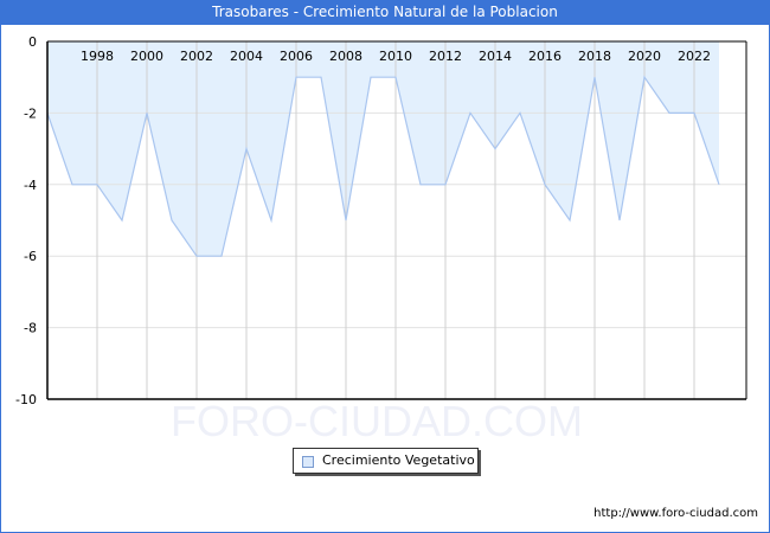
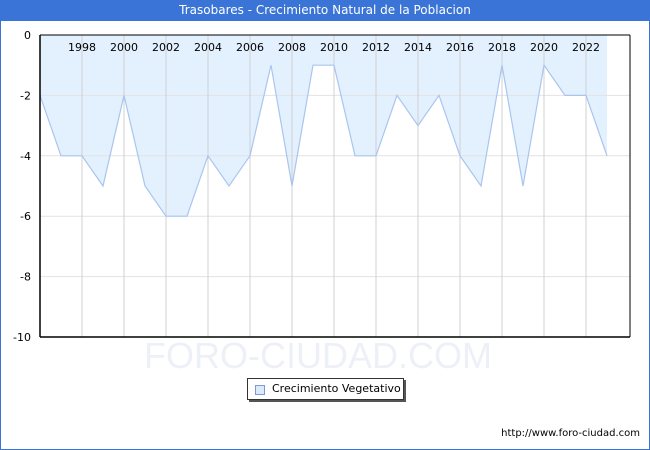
2004: -3 -> -4
2006: -1 -> -4
